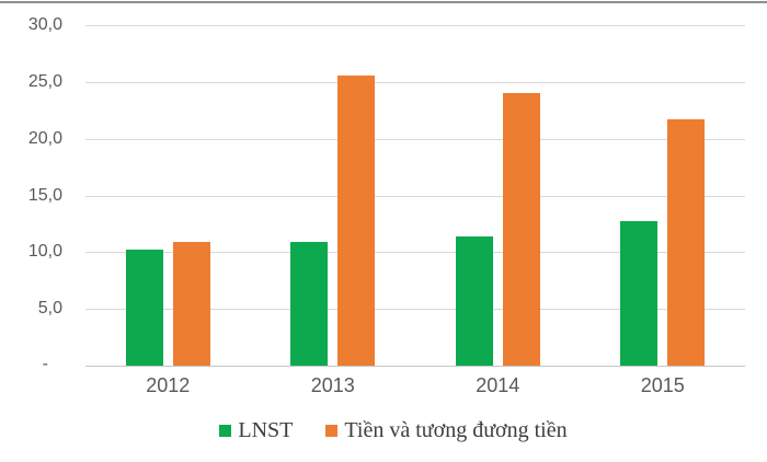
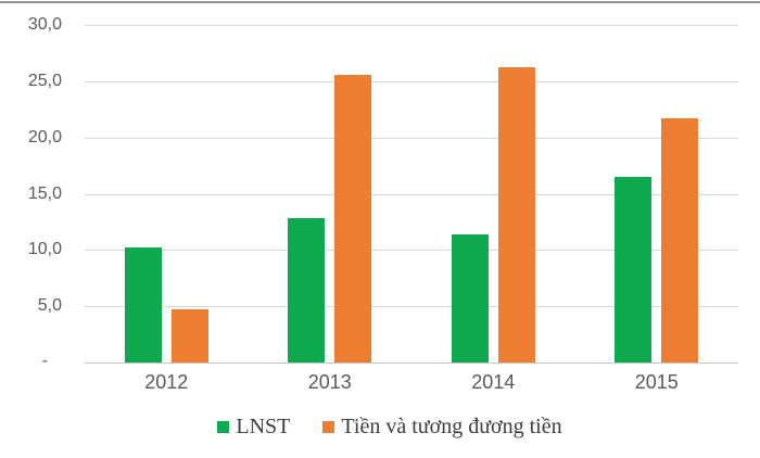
Tiền và tương đương tiền/2012: 10,9 -> 4,7
LNST/2013: 10,9 -> 12,8
Tiền và tương đương tiền/2014: 24,0 -> 26,2
LNST/2015: 12,7 -> 16,5
